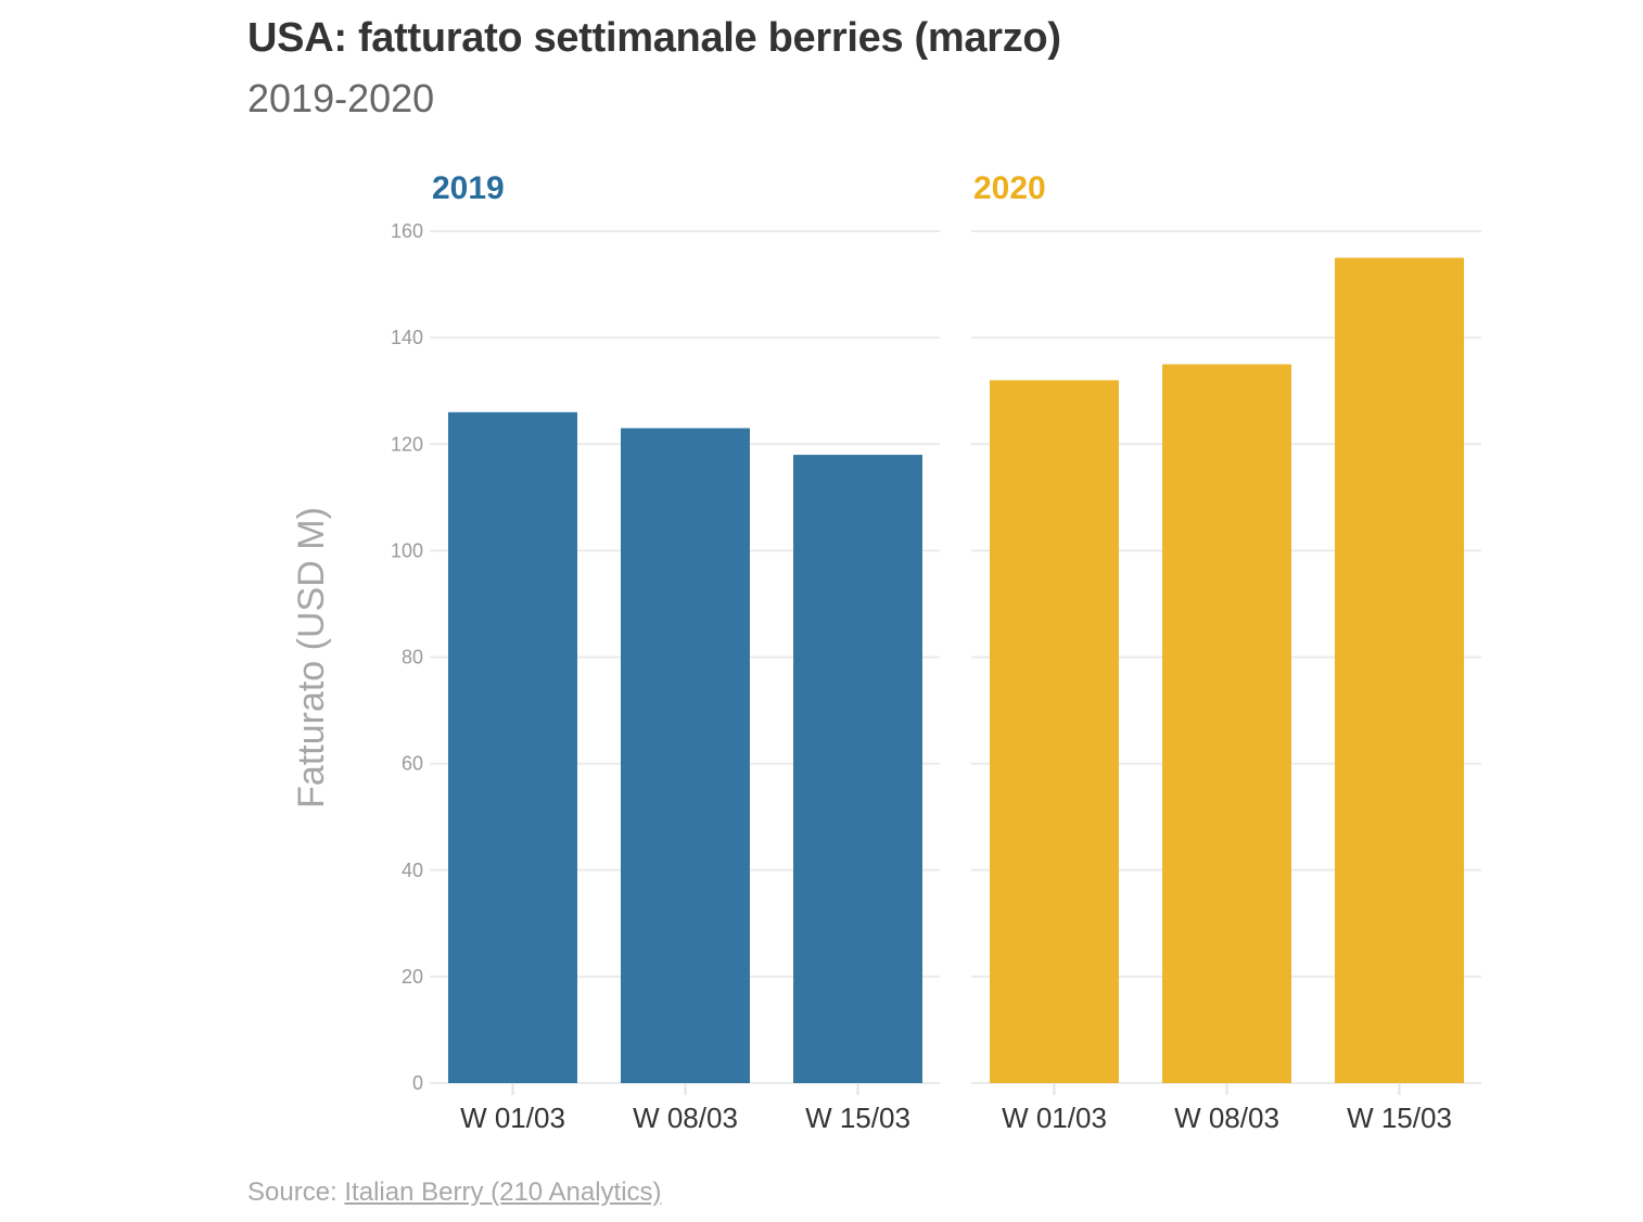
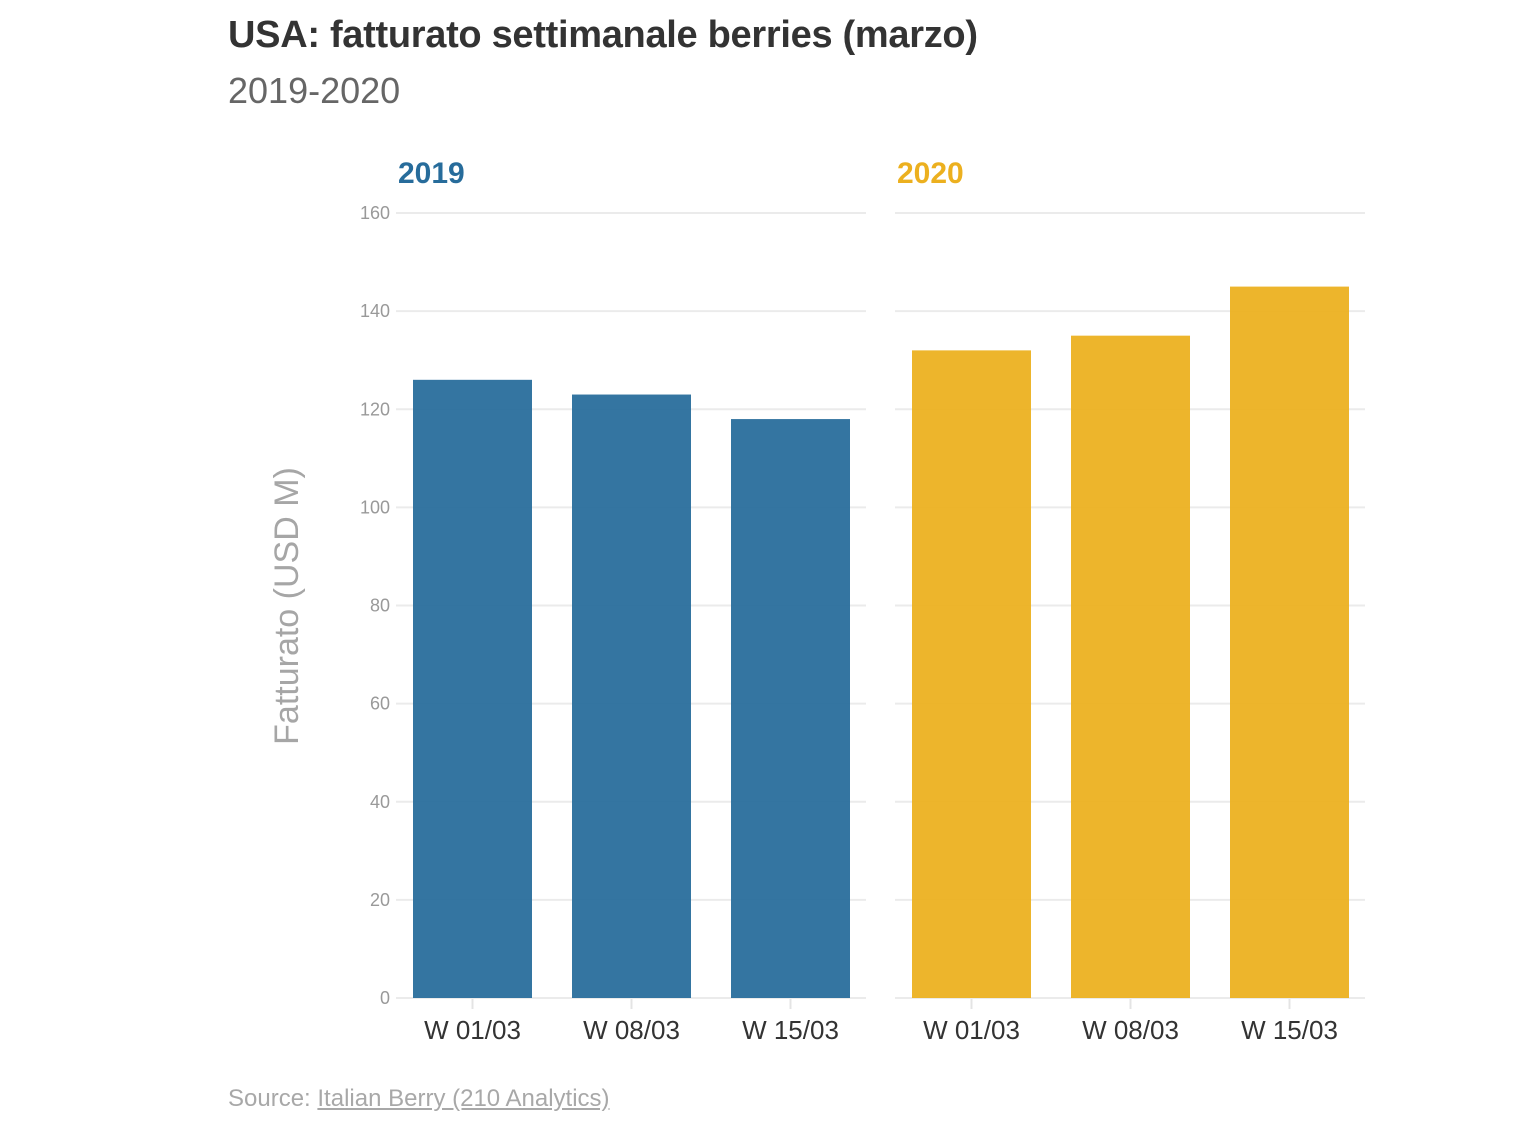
2020/W 15/03: 155 -> 145
